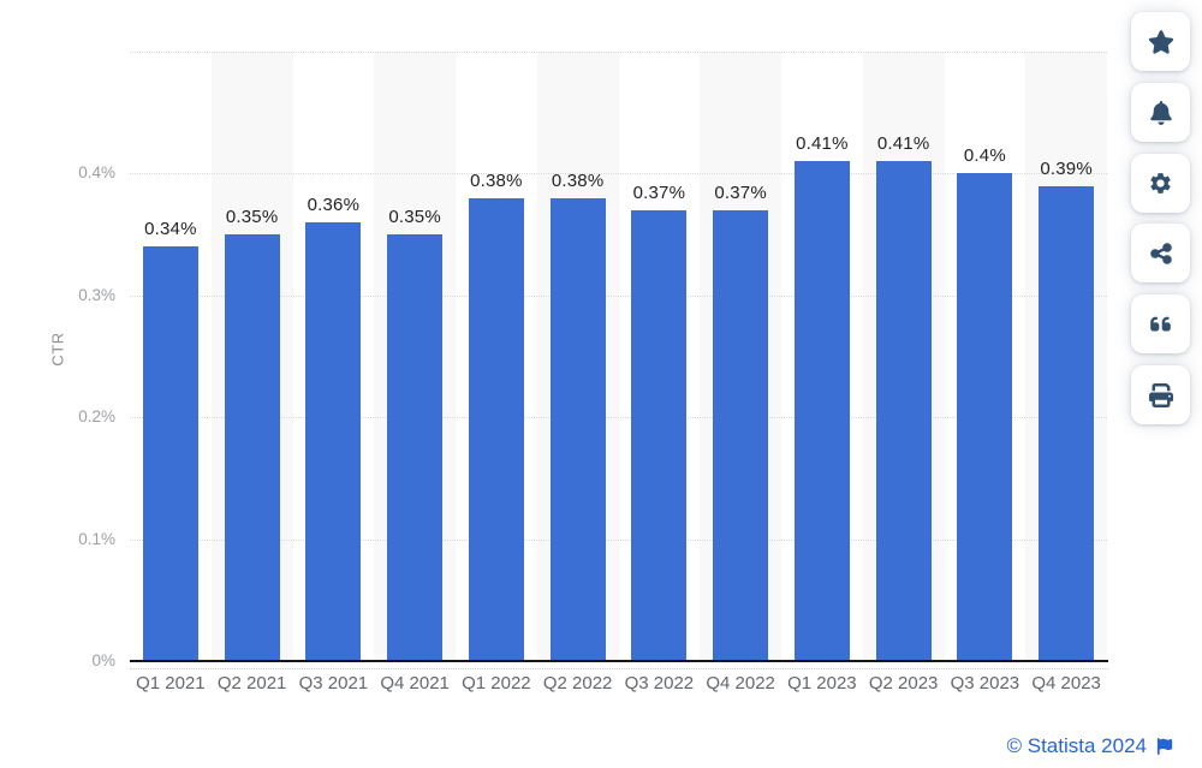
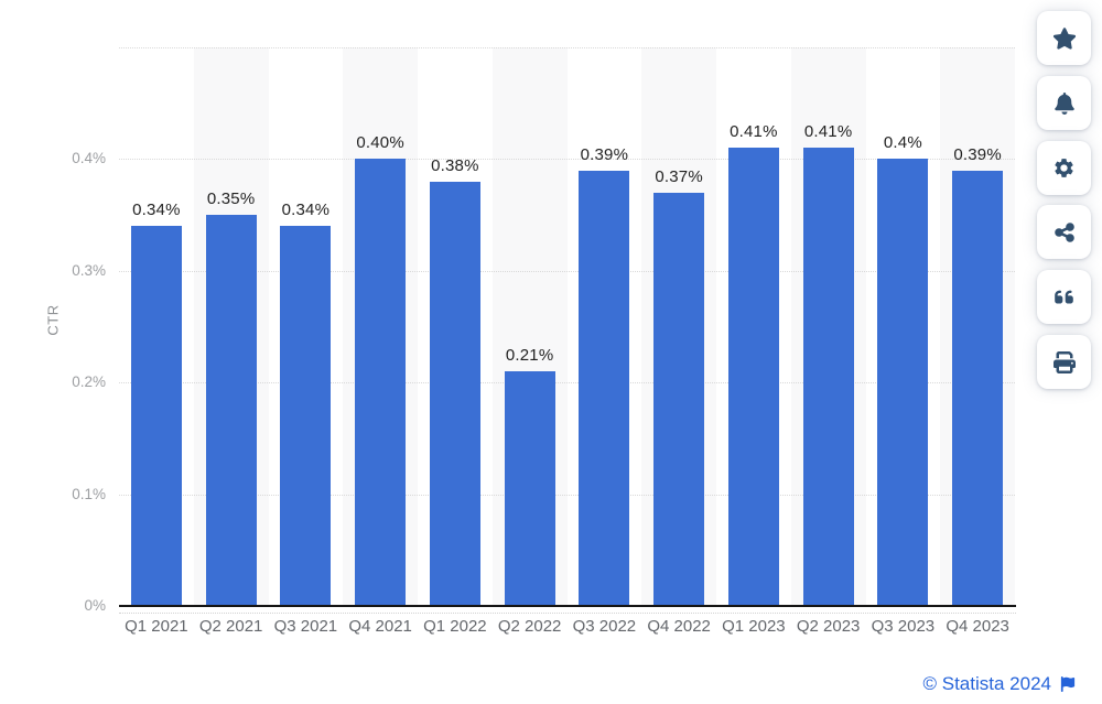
Q3 2021: 0.36% -> 0.34%
Q4 2021: 0.35% -> 0.40%
Q2 2022: 0.38% -> 0.21%
Q3 2022: 0.37% -> 0.39%
